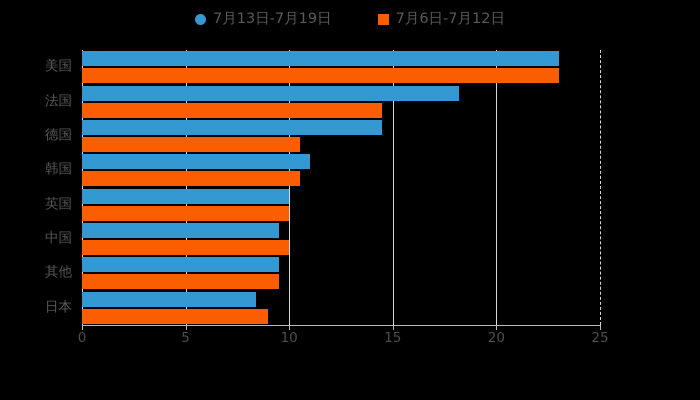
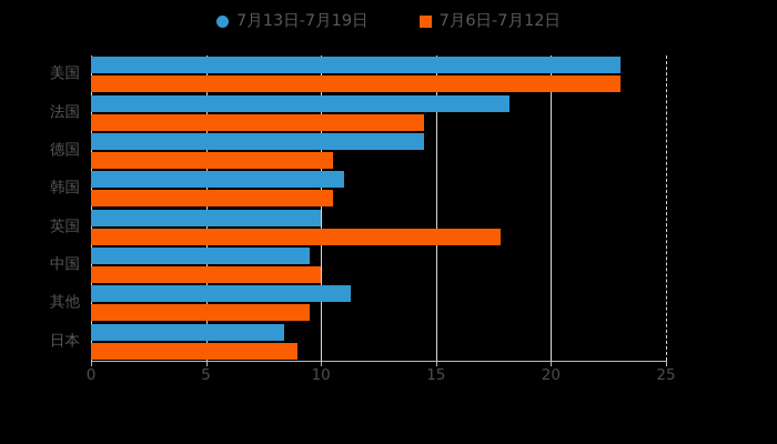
7月6日-7月12日/英国: 10.0 -> 17.8
7月13日-7月19日/其他: 9.5 -> 11.3
